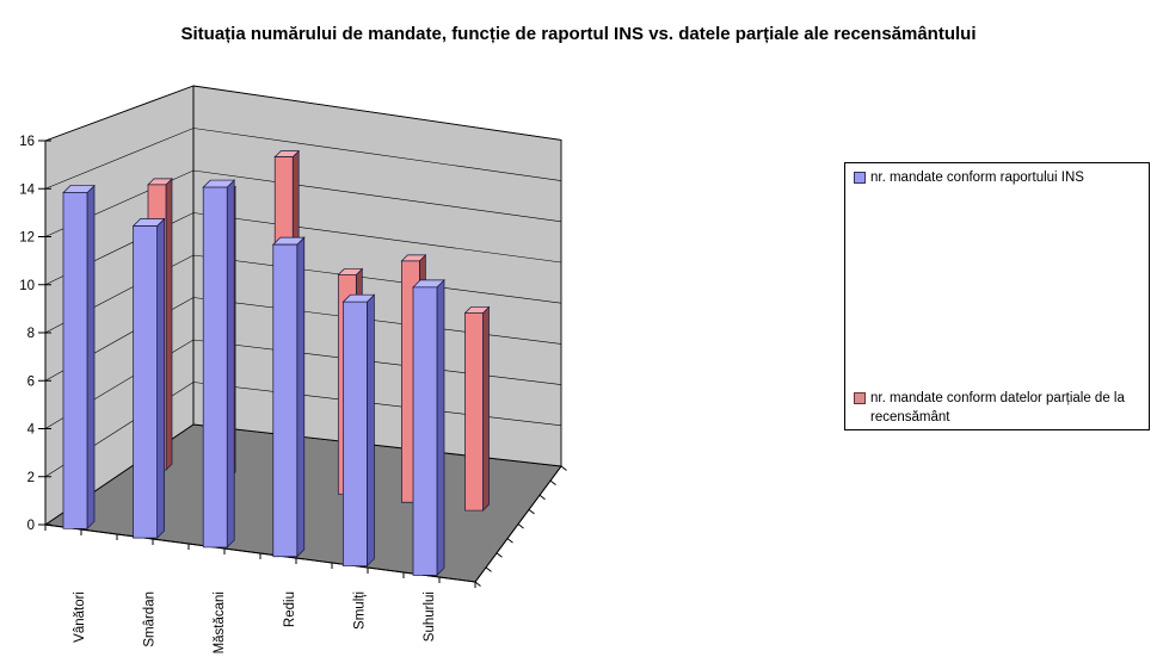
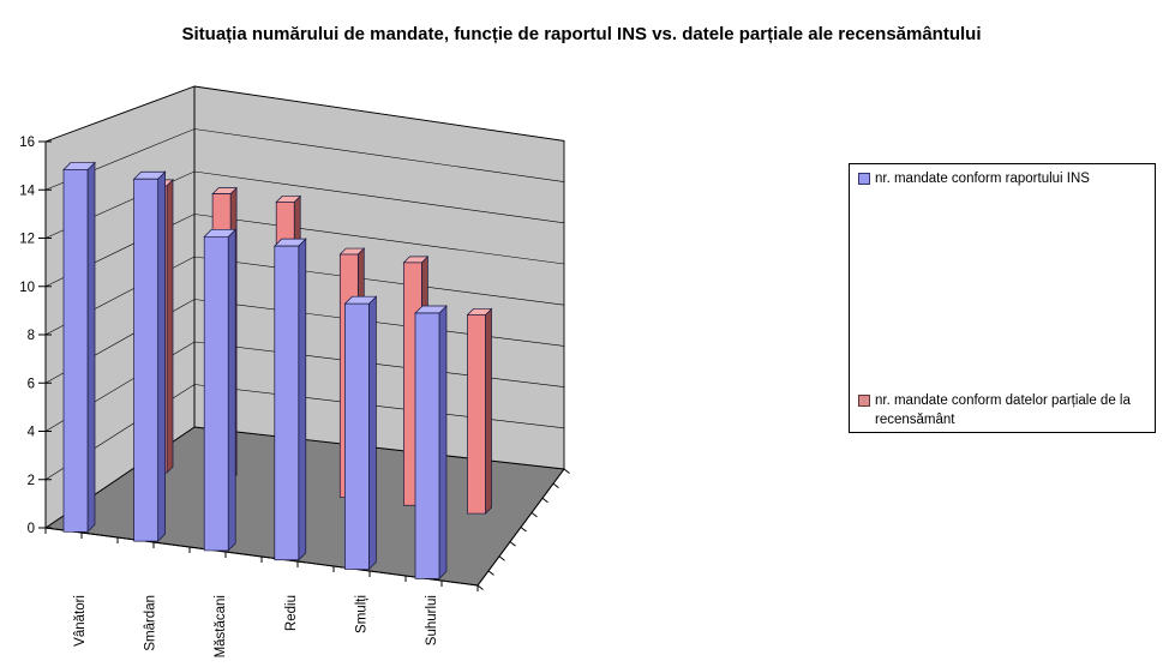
nr. mandate conform raportului INS/Vânători: 14 -> 15
nr. mandate conform raportului INS/Smârdan: 13 -> 15
nr. mandate conform raportului INS/Măstăcani: 15 -> 13
nr. mandate conform datelor parțiale de la recensământ/Măstăcani: 15 -> 13
nr. mandate conform datelor parțiale de la recensământ/Rediu: 10 -> 11
nr. mandate conform raportului INS/Suhurlui: 12 -> 11
